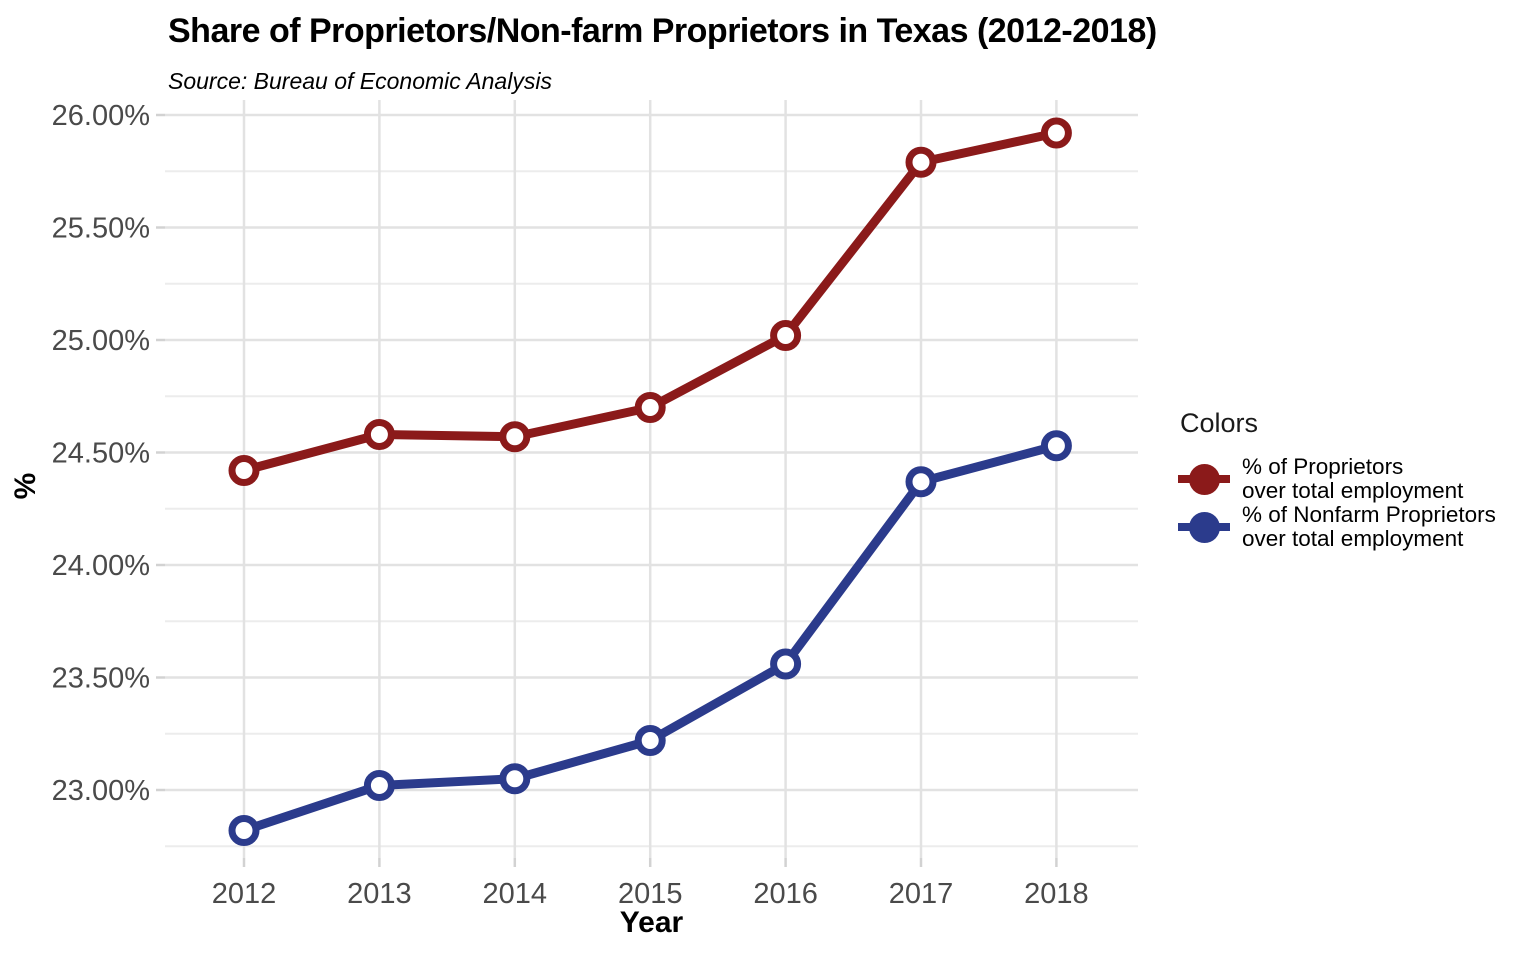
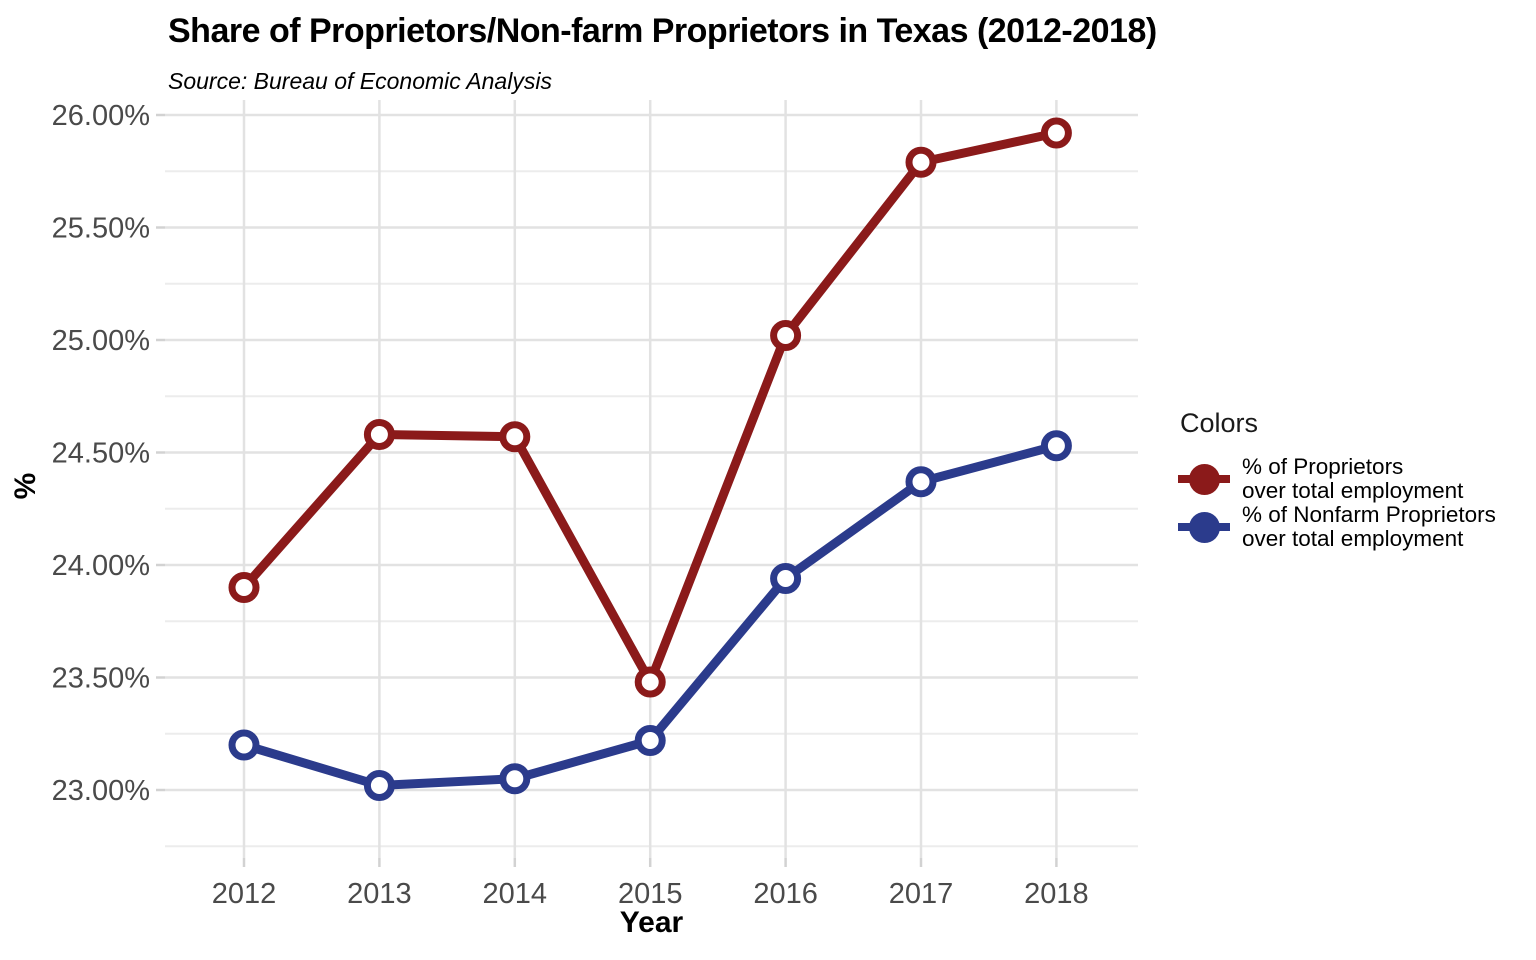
% of Proprietors over total employment/2012: 24.42% -> 23.90%
% of Nonfarm Proprietors over total employment/2012: 22.82% -> 23.20%
% of Proprietors over total employment/2015: 24.70% -> 23.48%
% of Nonfarm Proprietors over total employment/2016: 23.56% -> 23.94%
